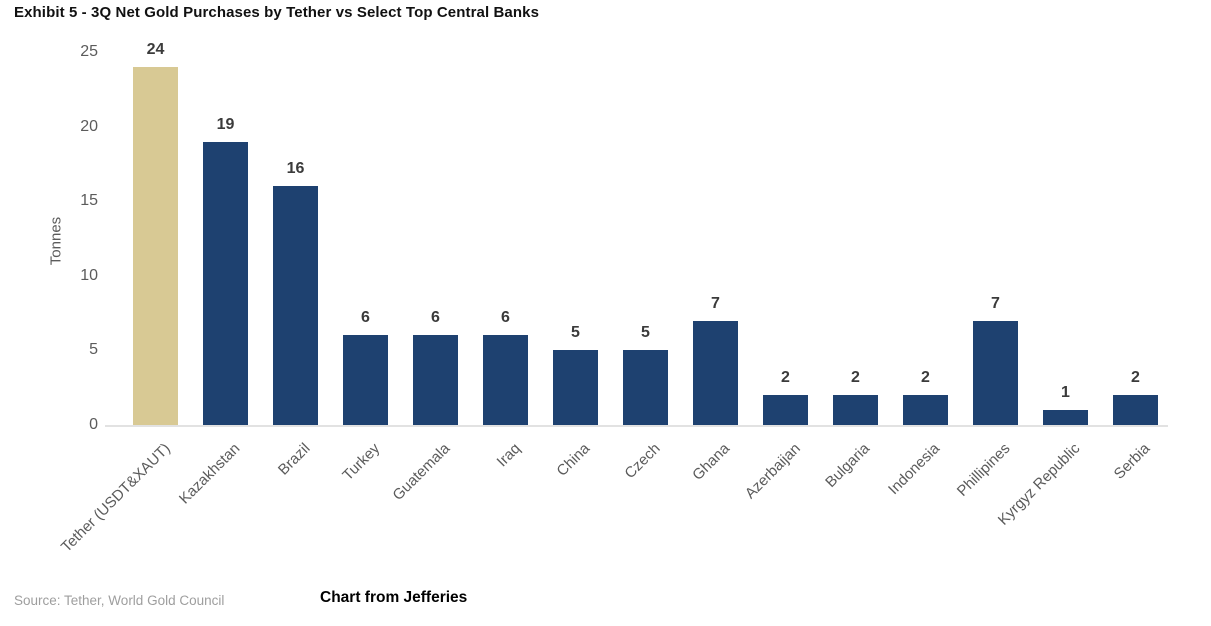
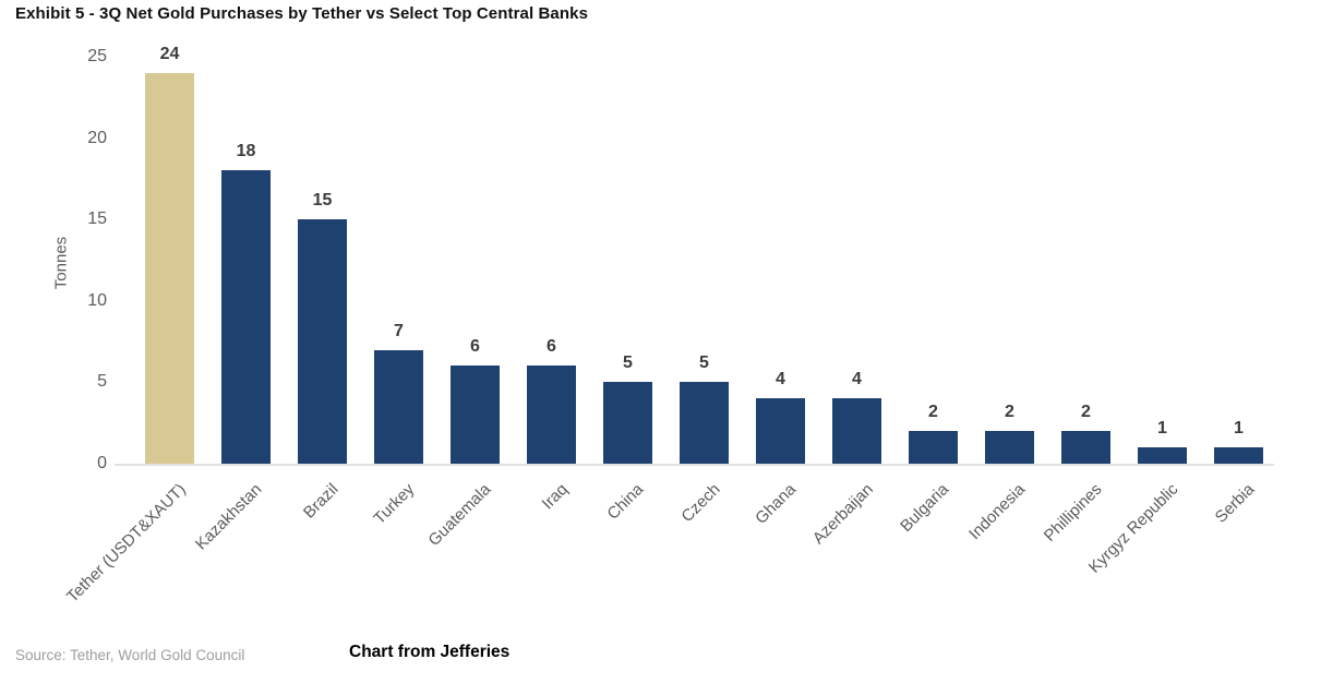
Kazakhstan: 19 -> 18
Brazil: 16 -> 15
Turkey: 6 -> 7
Ghana: 7 -> 4
Azerbaijan: 2 -> 4
Phillipines: 7 -> 2
Serbia: 2 -> 1
